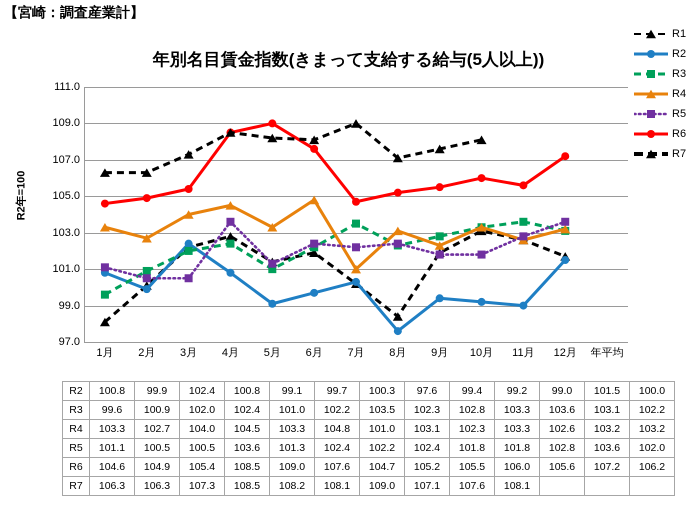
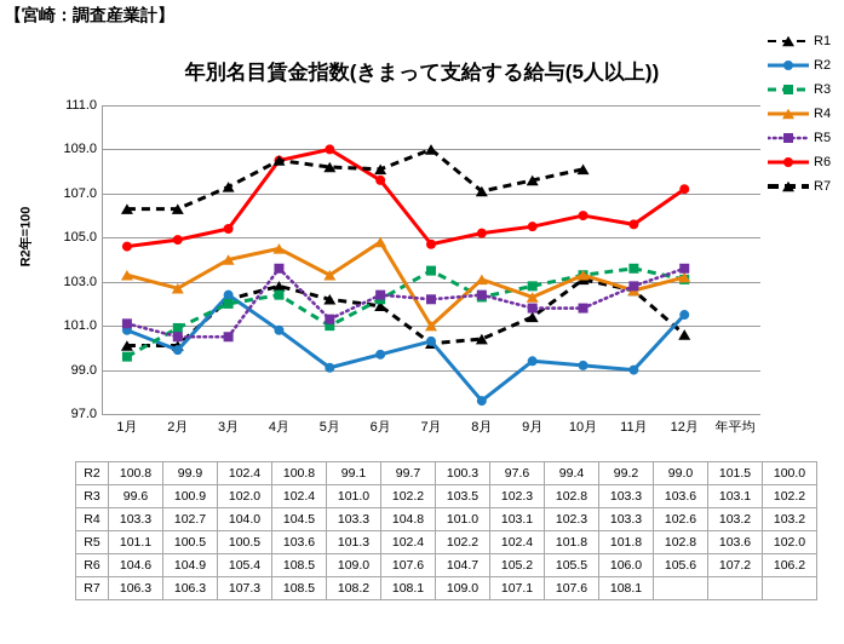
R1/1月: 98.1 -> 100.1
R1/5月: 101.4 -> 102.2
R1/8月: 98.4 -> 100.4
R1/9月: 101.9 -> 101.4
R1/12月: 101.7 -> 100.6
